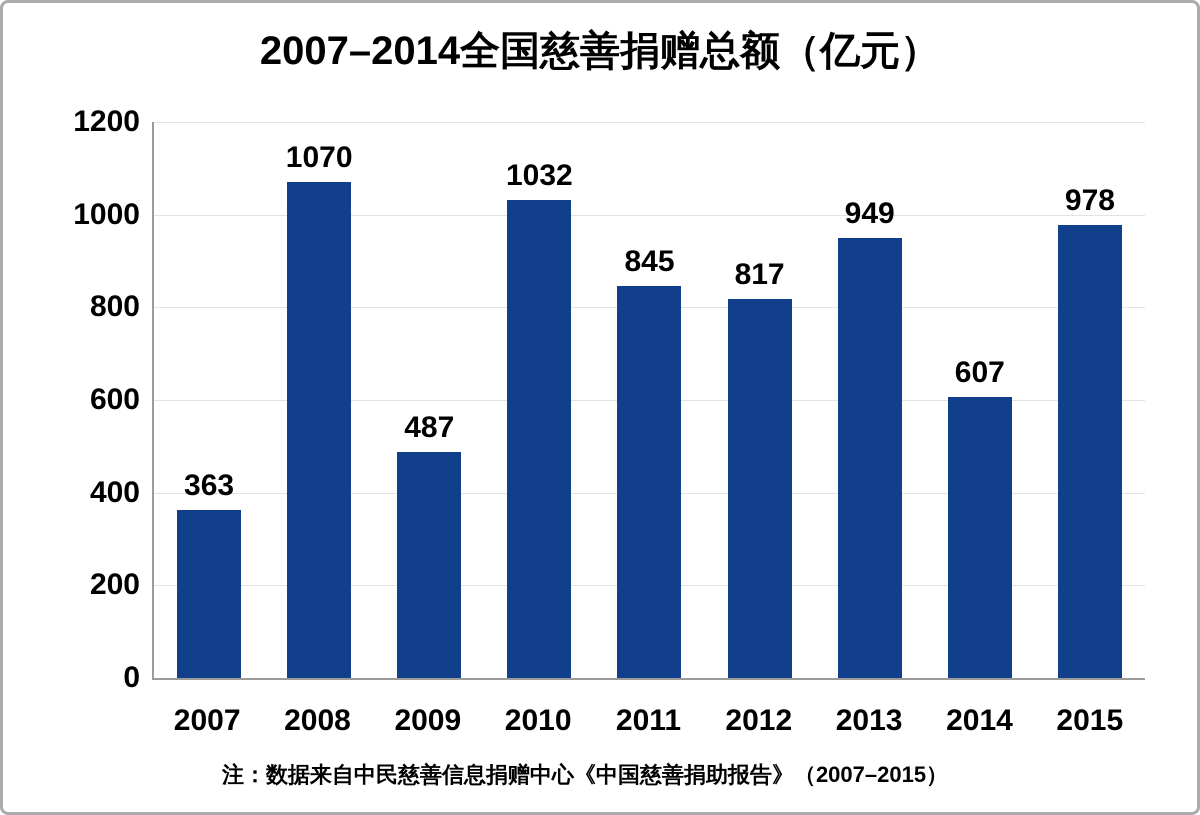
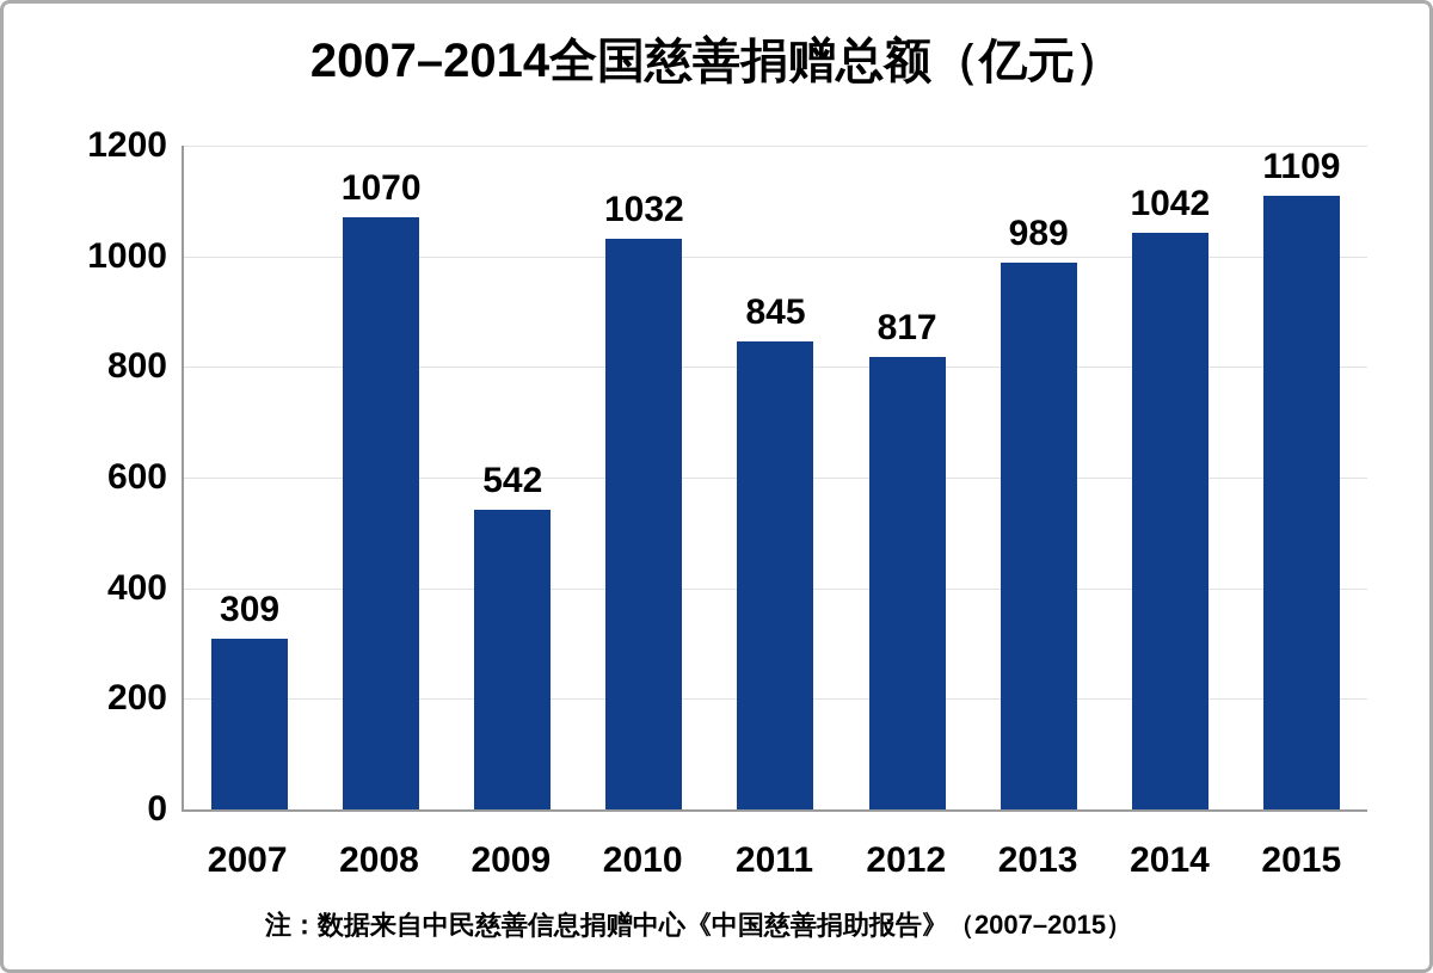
2007: 363 -> 309
2009: 487 -> 542
2013: 949 -> 989
2014: 607 -> 1042
2015: 978 -> 1109
